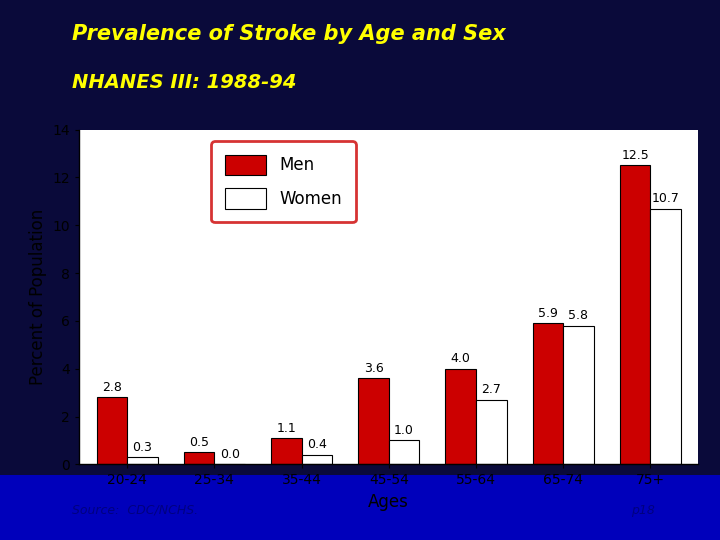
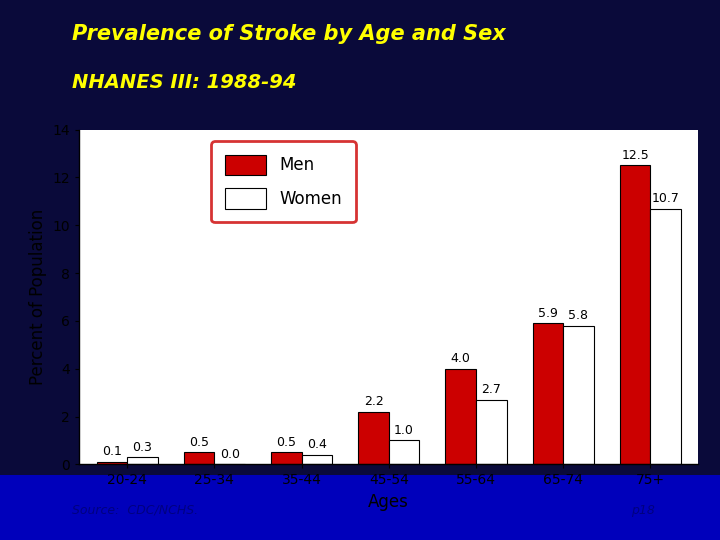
Men/20-24: 2.8 -> 0.1
Men/35-44: 1.1 -> 0.5
Men/45-54: 3.6 -> 2.2
